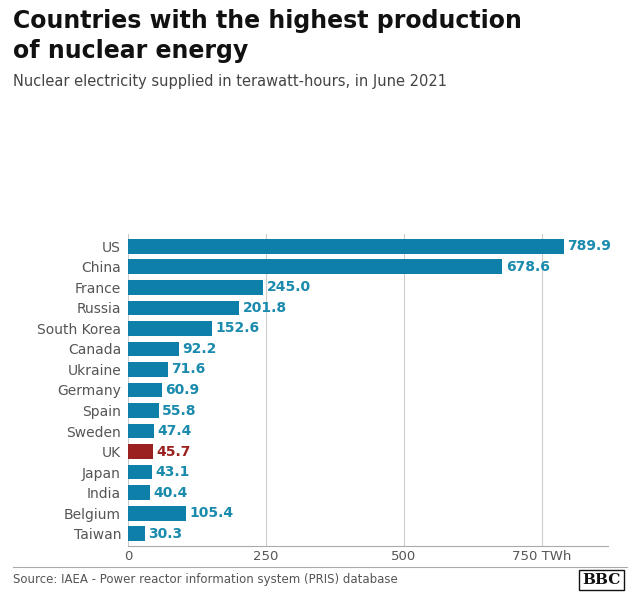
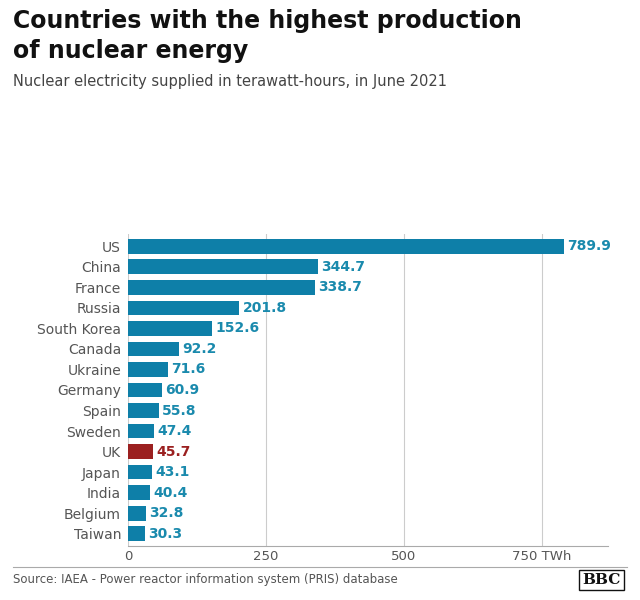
China: 678.6 -> 344.7
France: 245.0 -> 338.7
Belgium: 105.4 -> 32.8
